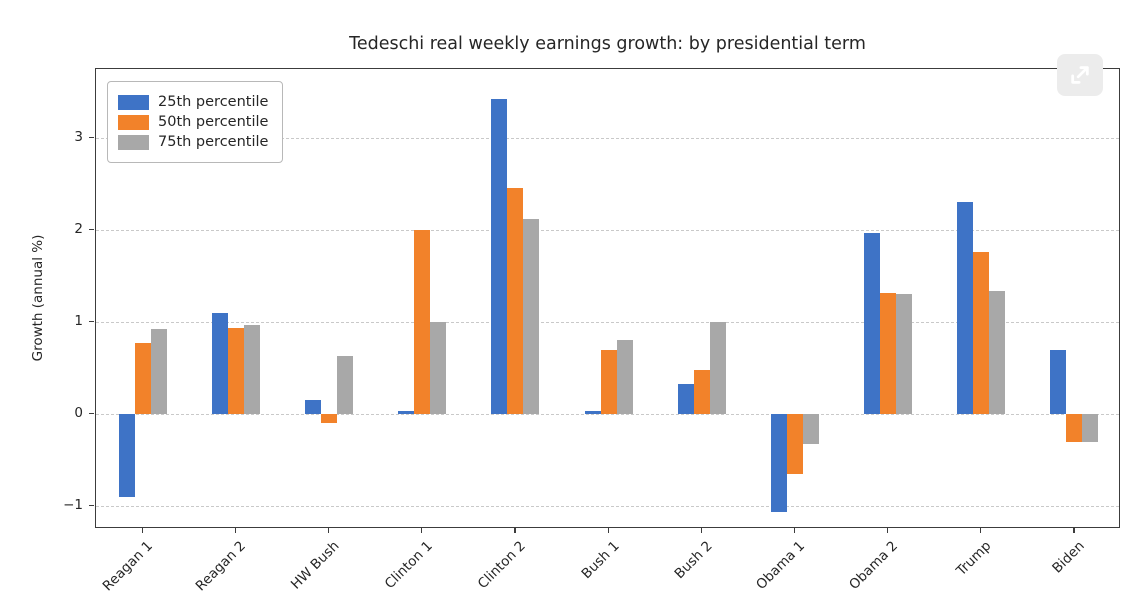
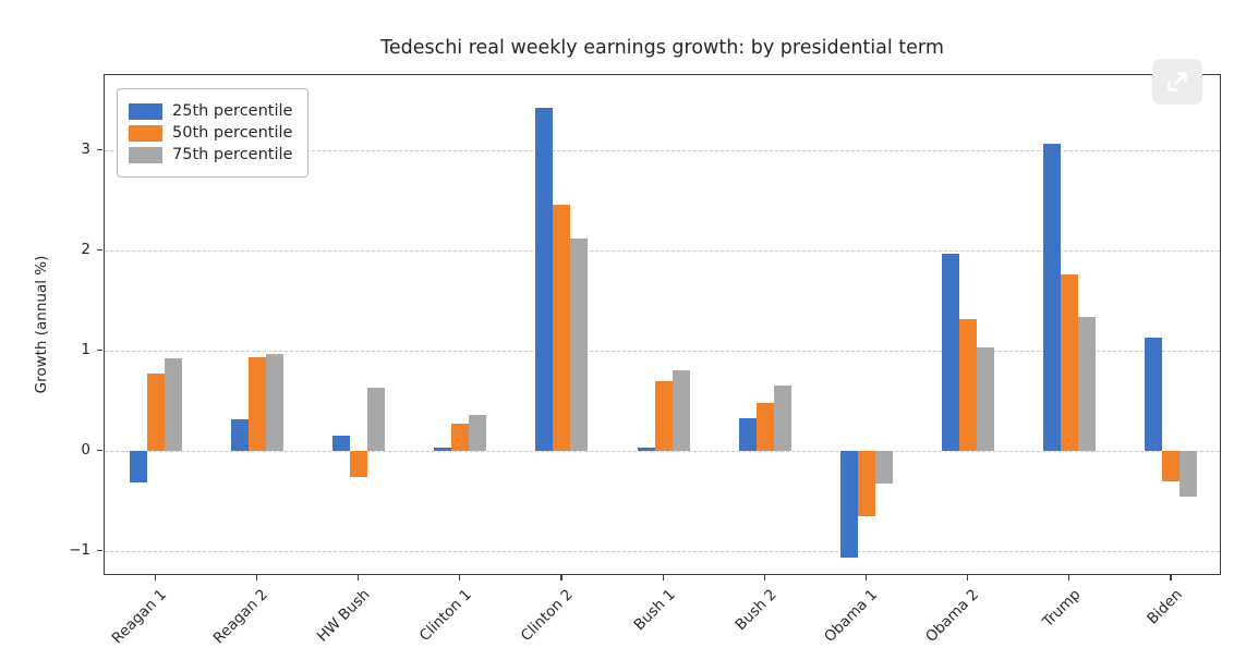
25th percentile/Reagan 1: -0.9 -> -0.3
25th percentile/Reagan 2: 1.1 -> 0.3
50th percentile/HW Bush: -0.1 -> -0.3
50th percentile/Clinton 1: 2.0 -> 0.3
75th percentile/Clinton 1: 1.0 -> 0.4
75th percentile/Bush 2: 1.0 -> 0.7
75th percentile/Obama 2: 1.3 -> 1.0
25th percentile/Trump: 2.3 -> 3.1
25th percentile/Biden: 0.7 -> 1.1
75th percentile/Biden: -0.3 -> -0.5
